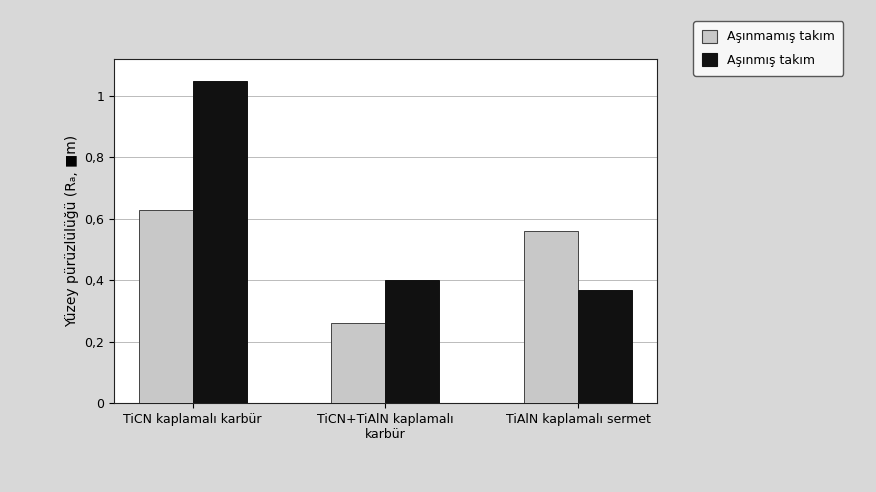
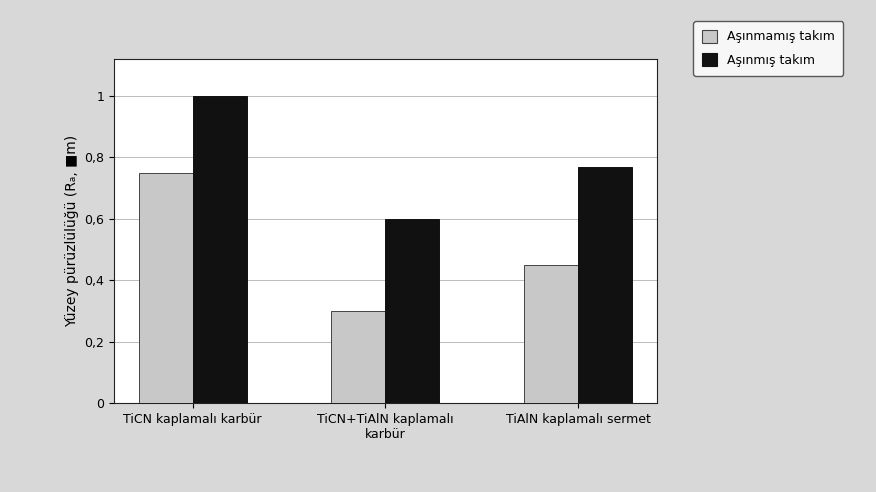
Aşınmamış takım/TiCN kaplamalı karbür: 0,63 -> 0,75
Aşınmış takım/TiCN kaplamalı karbür: 1,05 -> 1,00
Aşınmamış takım/TiCN+TiAlN kaplamalı karbür: 0,26 -> 0,30
Aşınmış takım/TiCN+TiAlN kaplamalı karbür: 0,40 -> 0,60
Aşınmamış takım/TiAlN kaplamalı sermet: 0,56 -> 0,45
Aşınmış takım/TiAlN kaplamalı sermet: 0,37 -> 0,77
